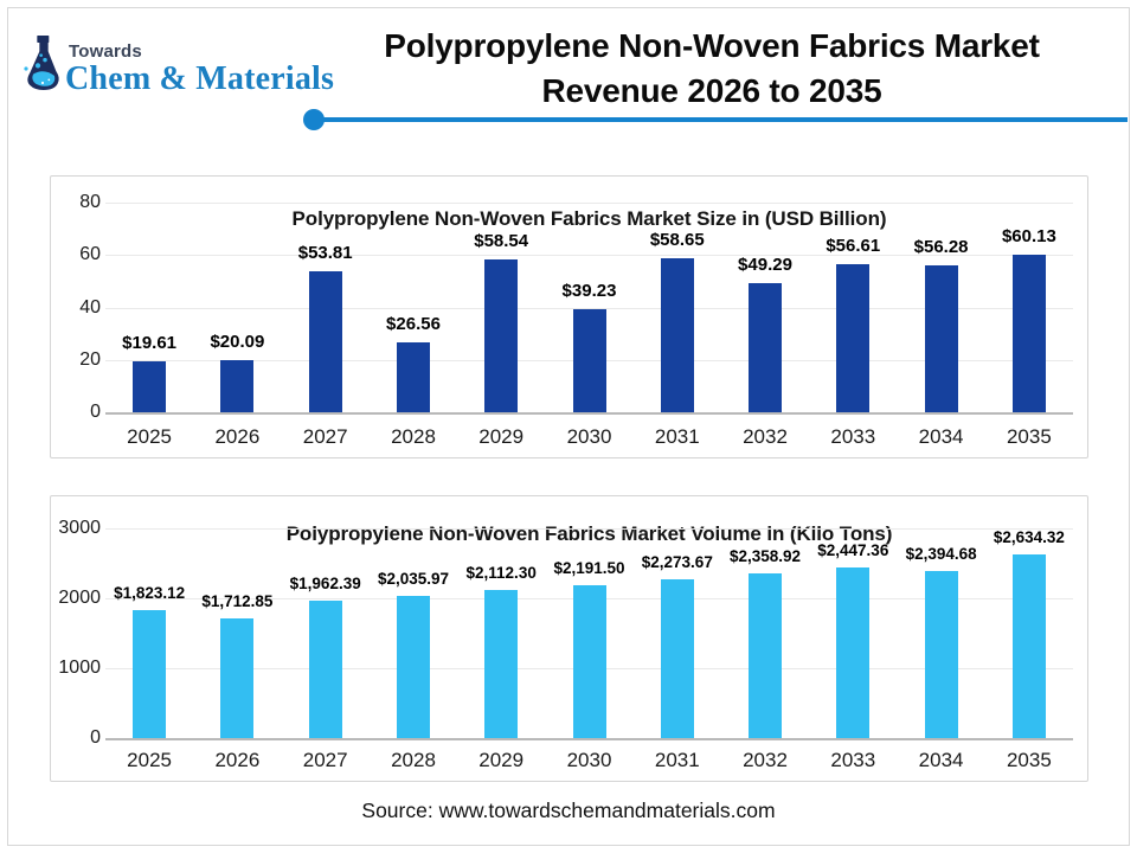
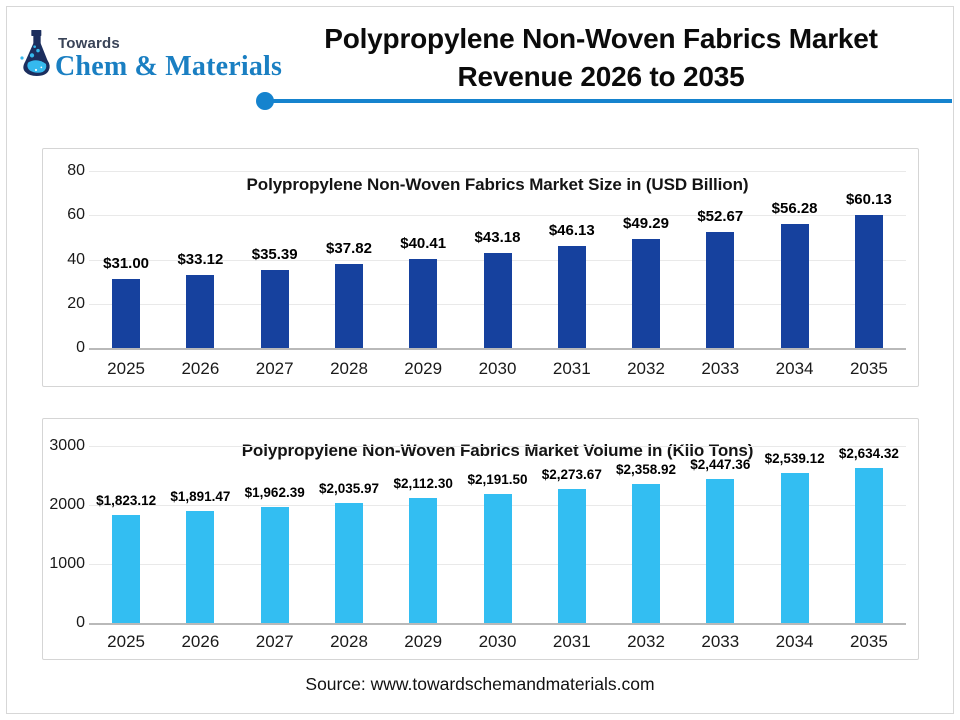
Polypropylene Non-Woven Fabrics Market Size in (USD Billion)/2025: $19.61 -> $31.00
Polypropylene Non-Woven Fabrics Market Size in (USD Billion)/2026: $20.09 -> $33.12
Polypropylene Non-Woven Fabrics Market Size in (USD Billion)/2027: $53.81 -> $35.39
Polypropylene Non-Woven Fabrics Market Size in (USD Billion)/2028: $26.56 -> $37.82
Polypropylene Non-Woven Fabrics Market Size in (USD Billion)/2029: $58.54 -> $40.41
Polypropylene Non-Woven Fabrics Market Size in (USD Billion)/2030: $39.23 -> $43.18
Polypropylene Non-Woven Fabrics Market Size in (USD Billion)/2031: $58.65 -> $46.13
Polypropylene Non-Woven Fabrics Market Size in (USD Billion)/2033: $56.61 -> $52.67
Polypropylene Non-Woven Fabrics Market Volume in (Kilo Tons)/2026: $1,712.85 -> $1,891.47
Polypropylene Non-Woven Fabrics Market Volume in (Kilo Tons)/2034: $2,394.68 -> $2,539.12
